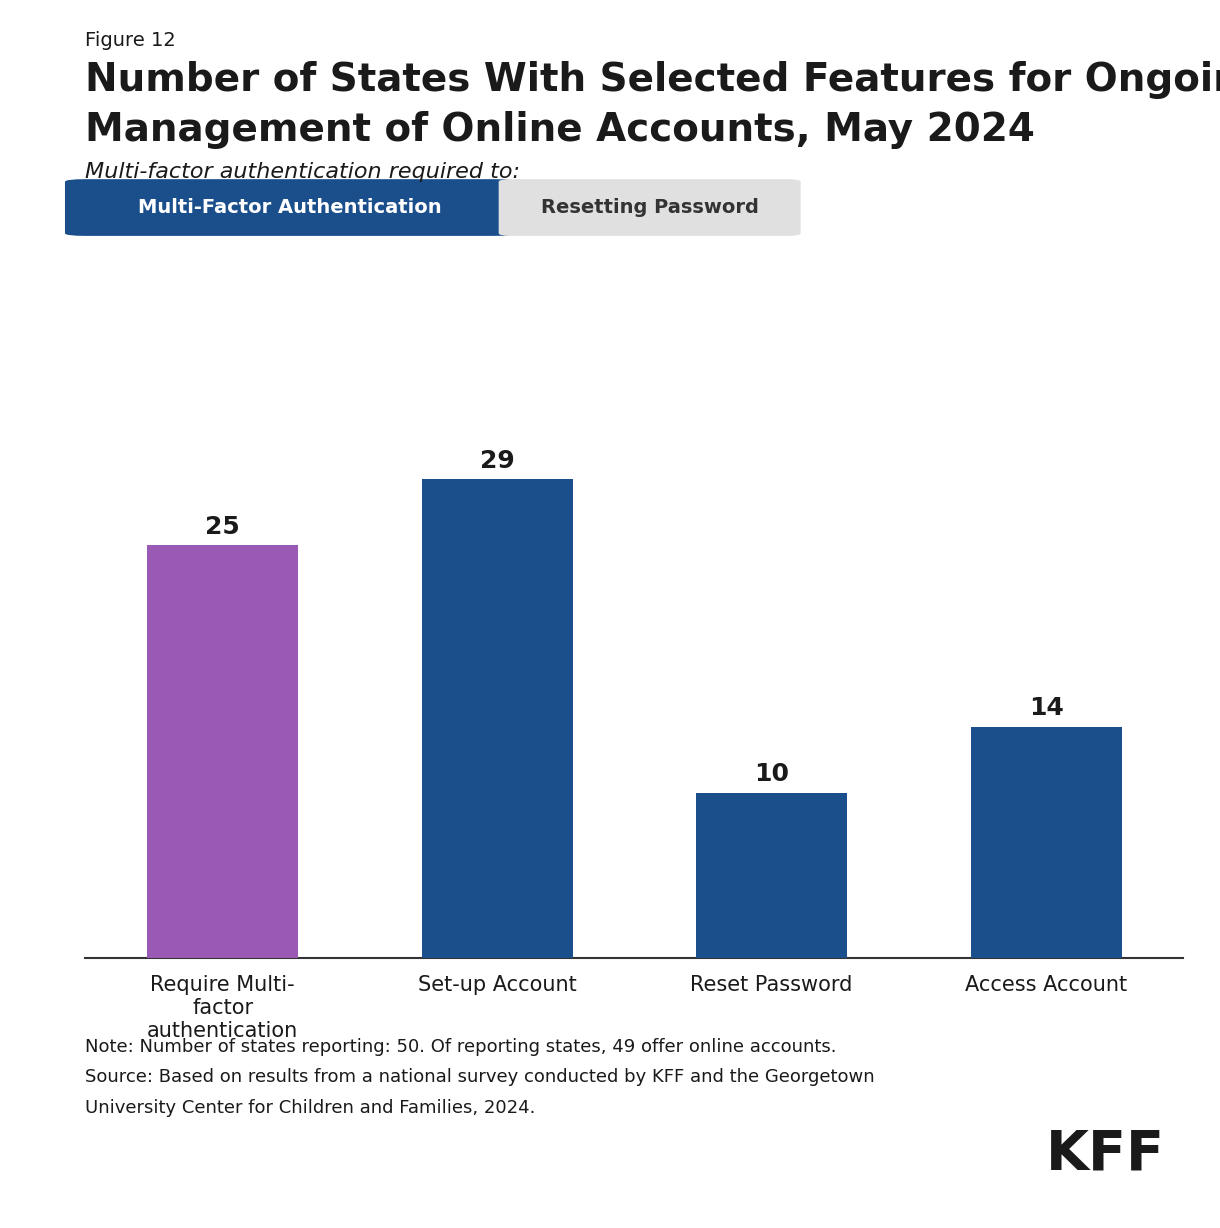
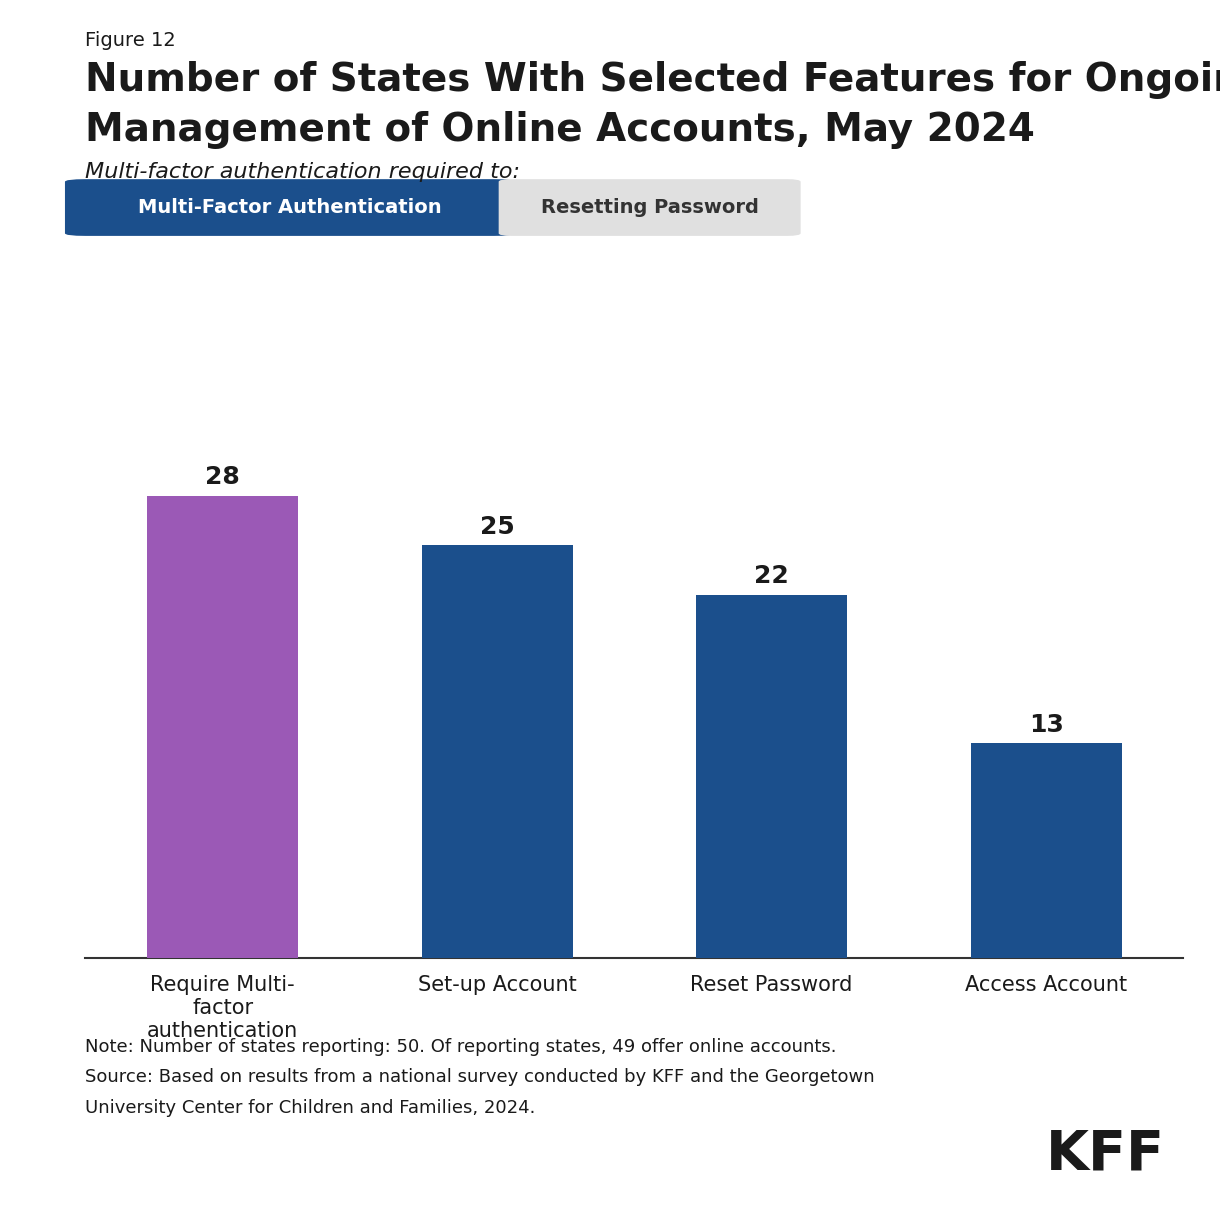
Require Multi- factor authentication: 25 -> 28
Set-up Account: 29 -> 25
Reset Password: 10 -> 22
Access Account: 14 -> 13
